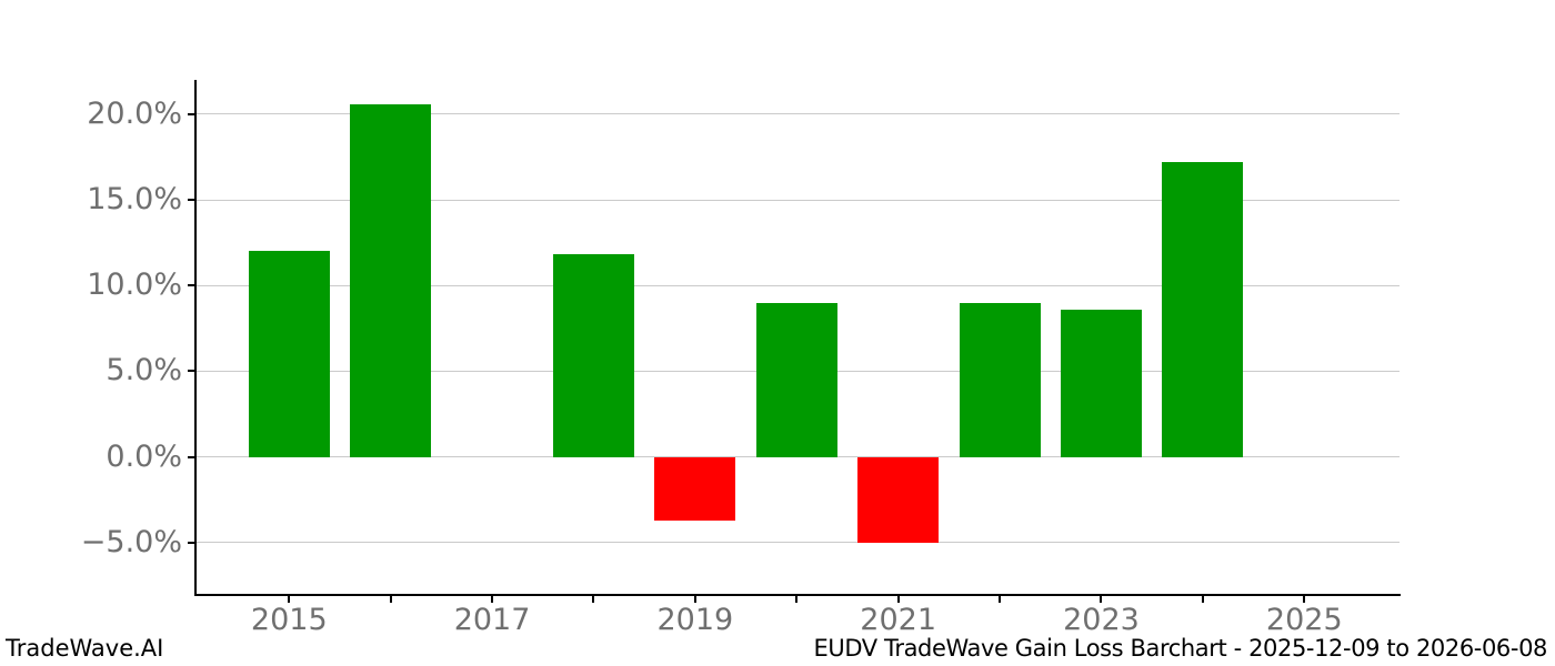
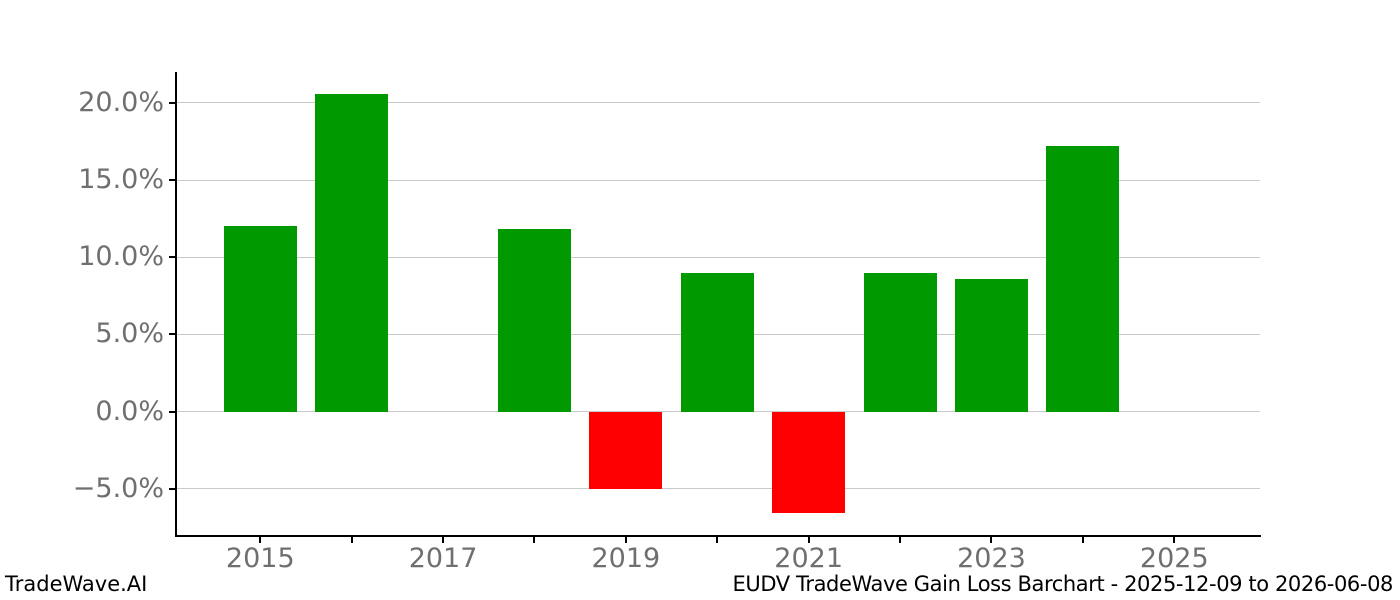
2019: -3.7% -> -5.0%
2021: -5.0% -> -6.6%
